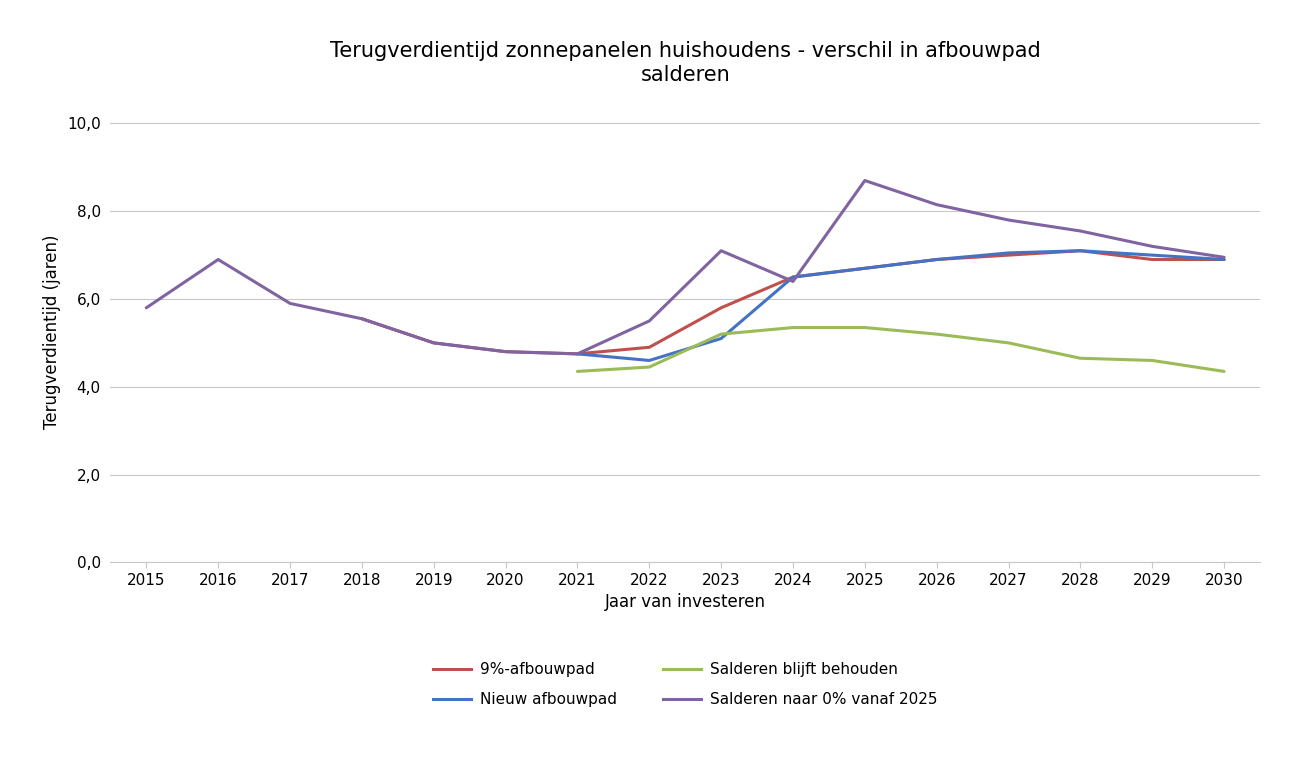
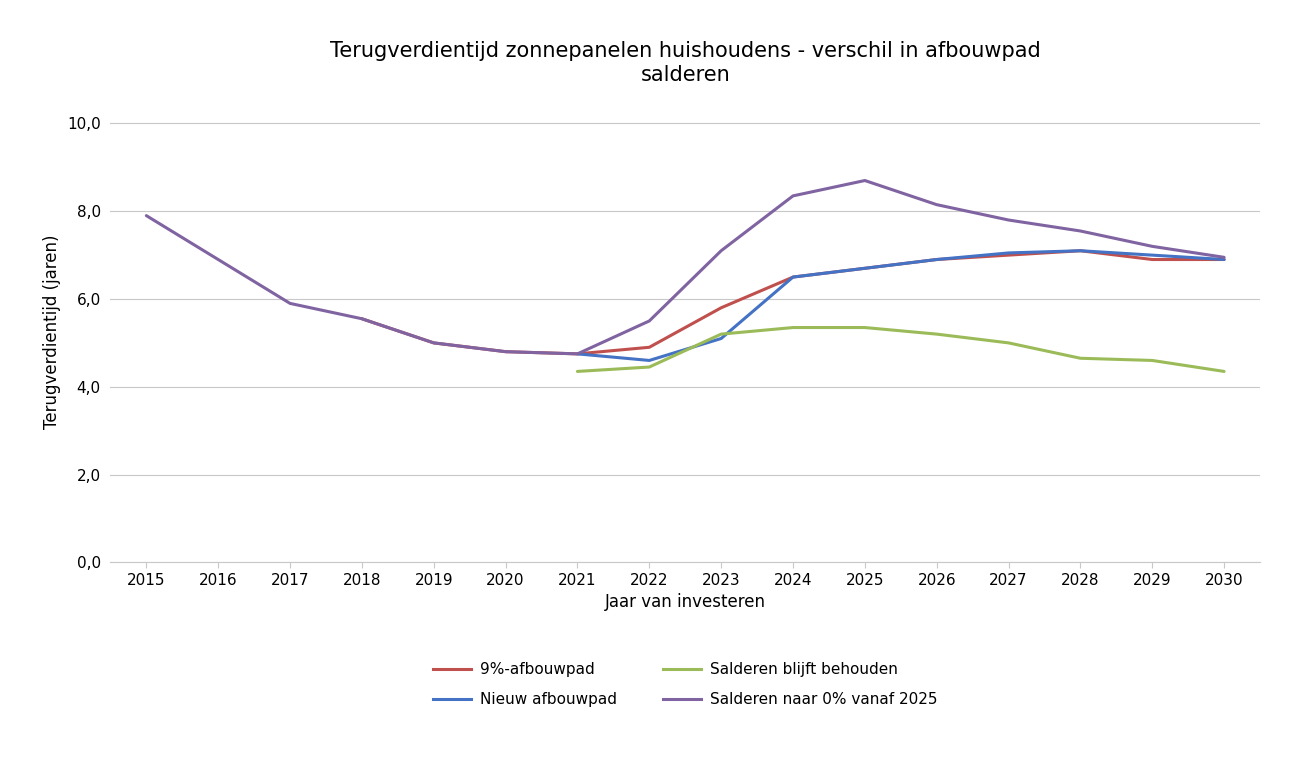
Salderen naar 0% vanaf 2025/2015: 5,80 -> 7,90
Salderen naar 0% vanaf 2025/2024: 6,40 -> 8,35
